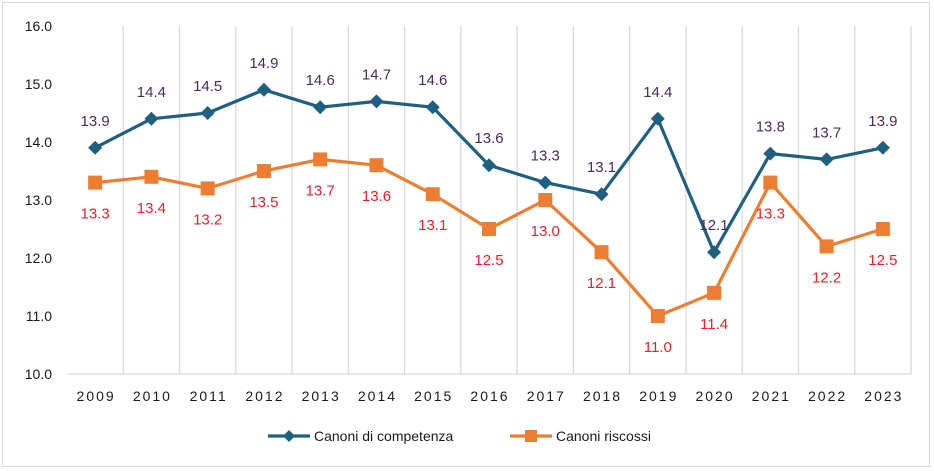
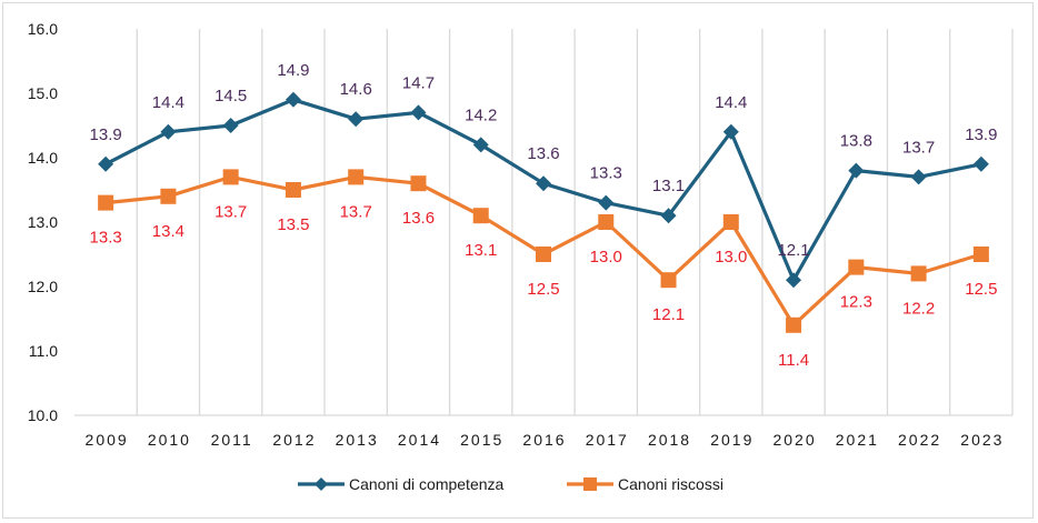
Canoni riscossi/2011: 13.2 -> 13.7
Canoni di competenza/2015: 14.6 -> 14.2
Canoni riscossi/2019: 11.0 -> 13.0
Canoni riscossi/2021: 13.3 -> 12.3
